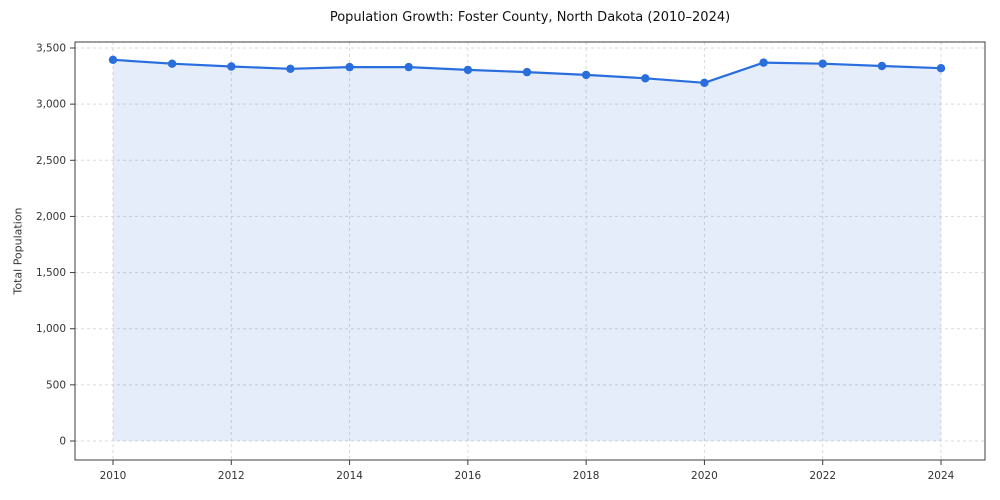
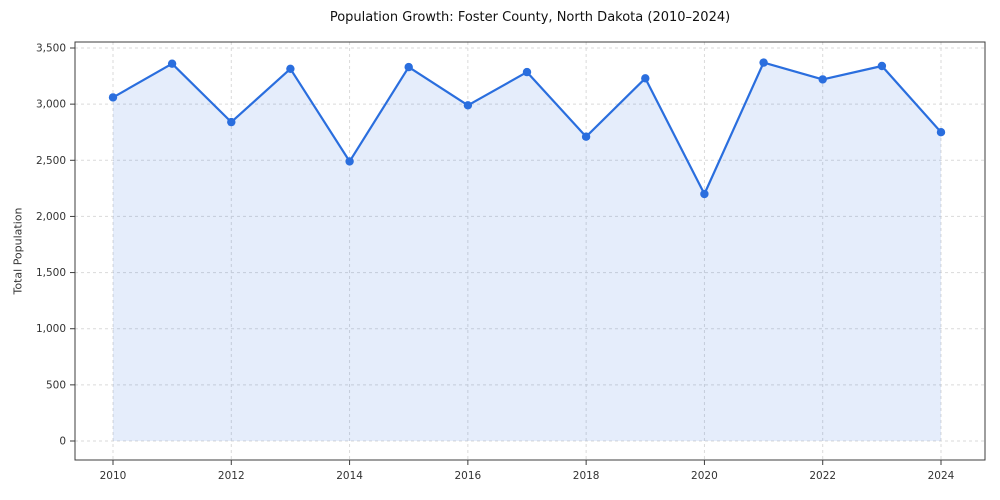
2010: 3400 -> 3060
2012: 3340 -> 2840
2014: 3330 -> 2490
2016: 3300 -> 2990
2018: 3260 -> 2710
2020: 3190 -> 2200
2022: 3360 -> 3220
2024: 3320 -> 2750
